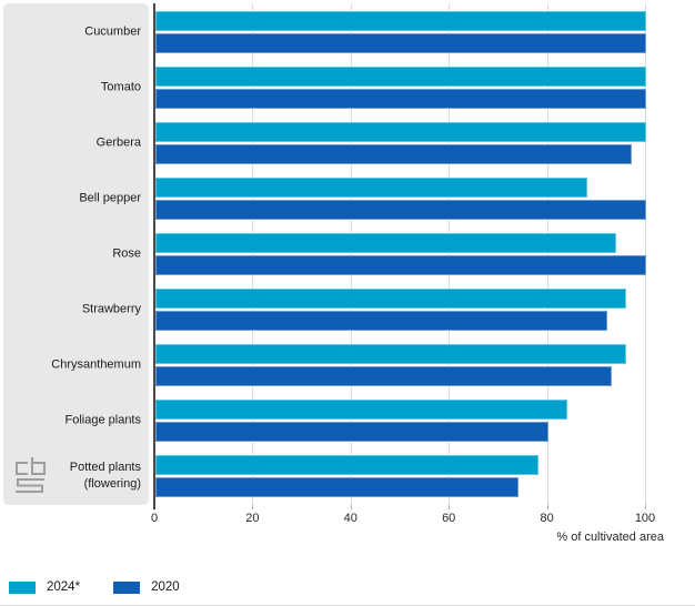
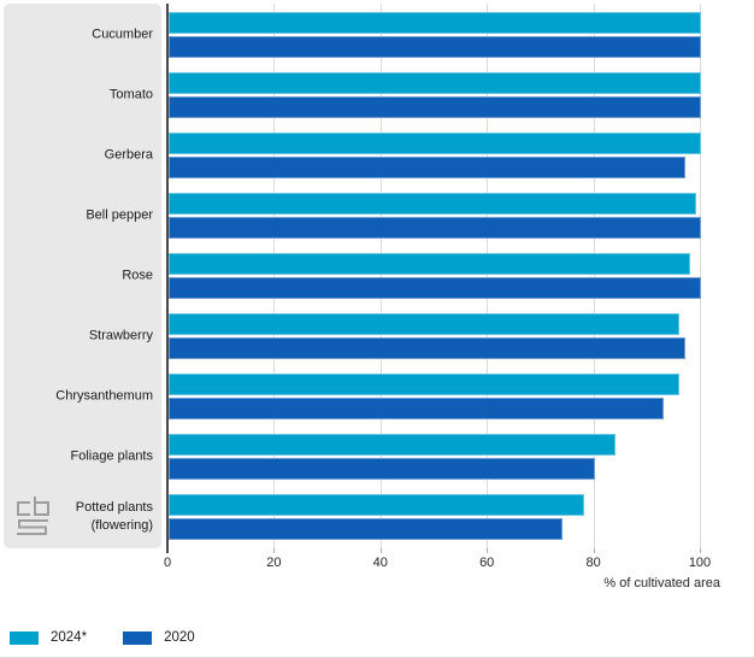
2024*/Bell pepper: 88 -> 99
2024*/Rose: 94 -> 98
2020/Strawberry: 92 -> 97
